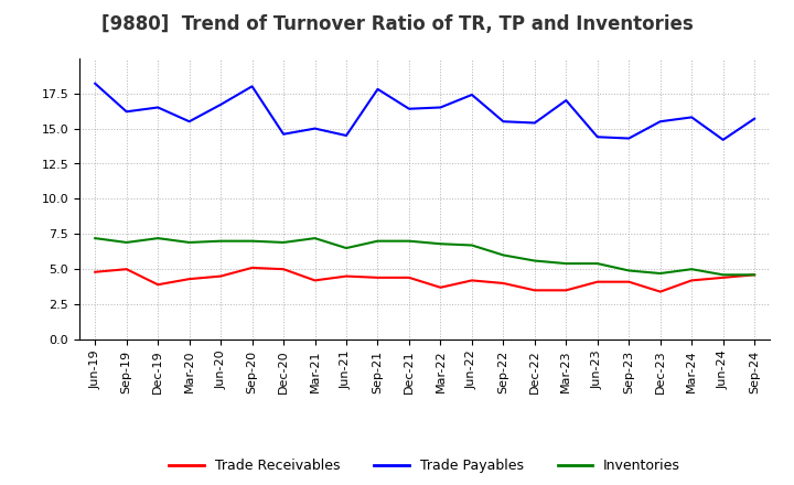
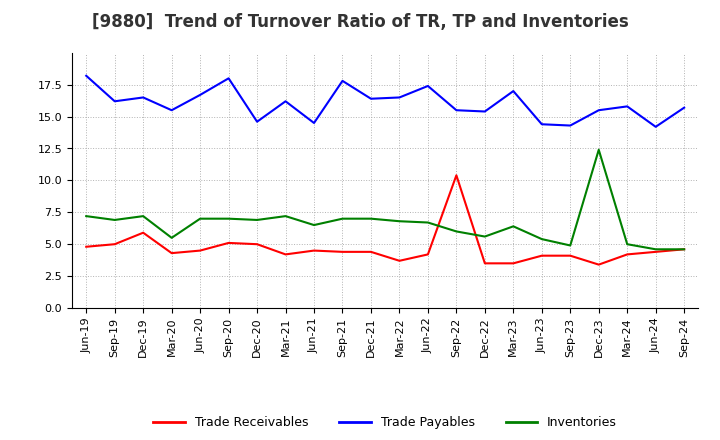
Trade Receivables/Dec-19: 3.9 -> 5.9
Inventories/Mar-20: 6.9 -> 5.5
Trade Payables/Mar-21: 15.0 -> 16.2
Trade Receivables/Sep-22: 4.0 -> 10.4
Inventories/Mar-23: 5.4 -> 6.4
Inventories/Dec-23: 4.7 -> 12.4
